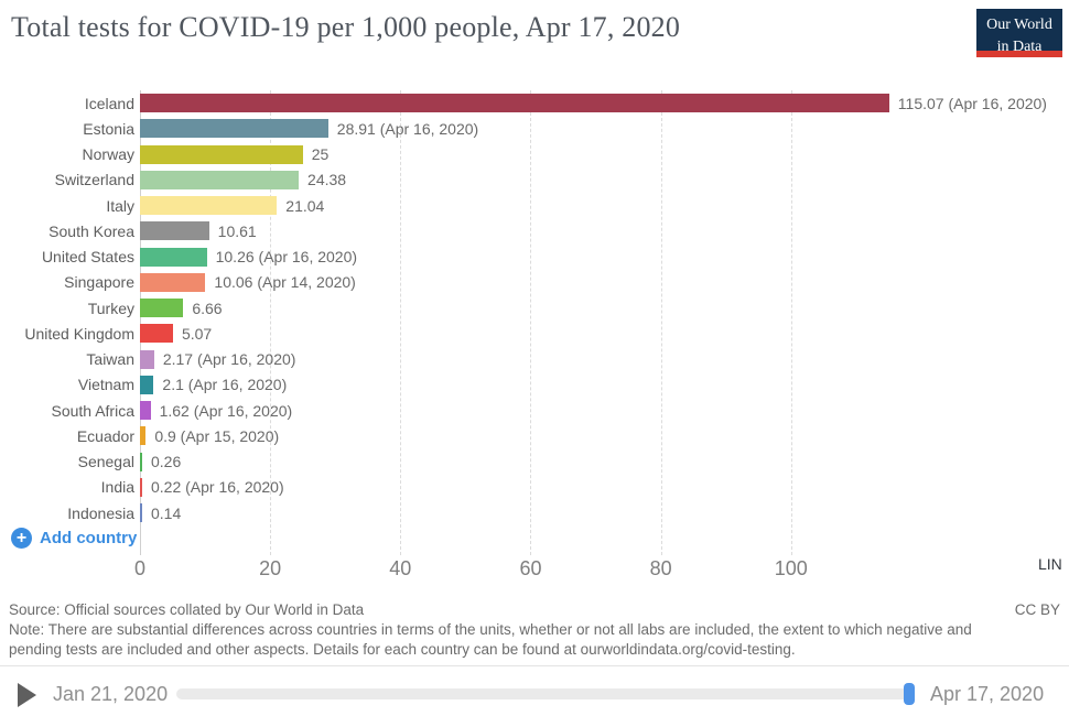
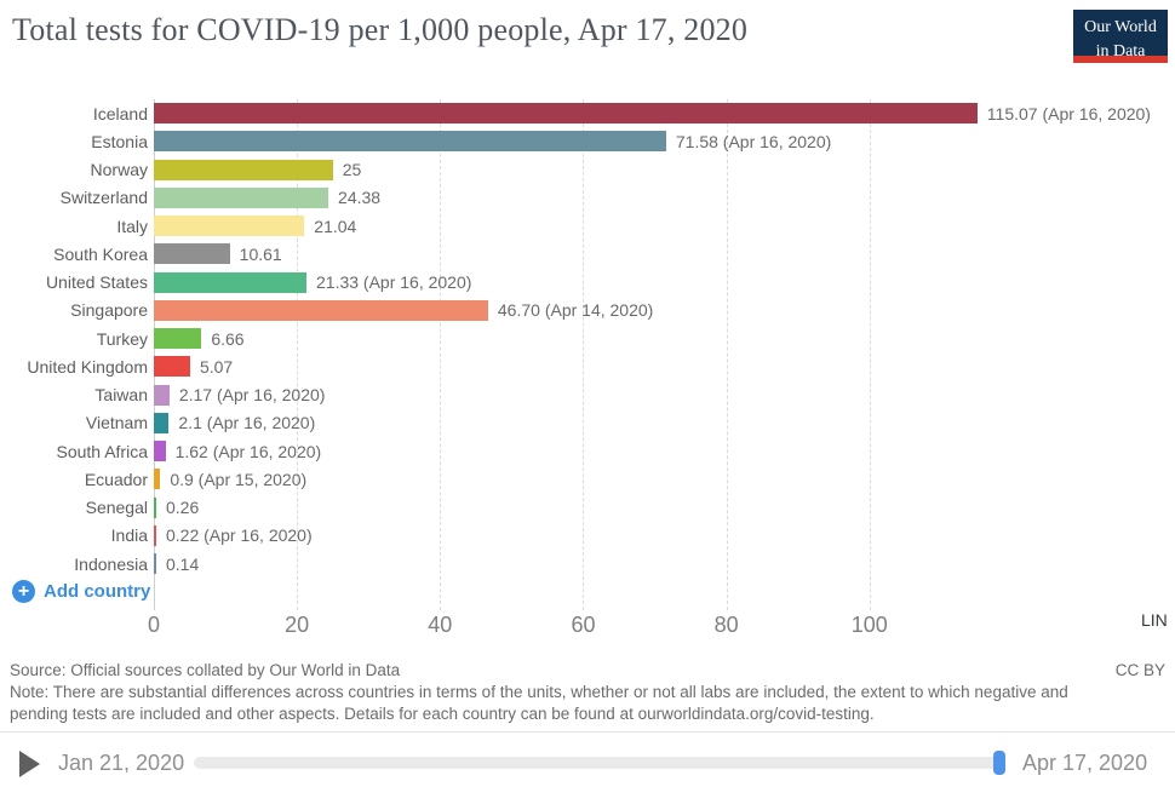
Estonia: 28.91 -> 71.58
United States: 10.26 -> 21.33
Singapore: 10.06 -> 46.70
